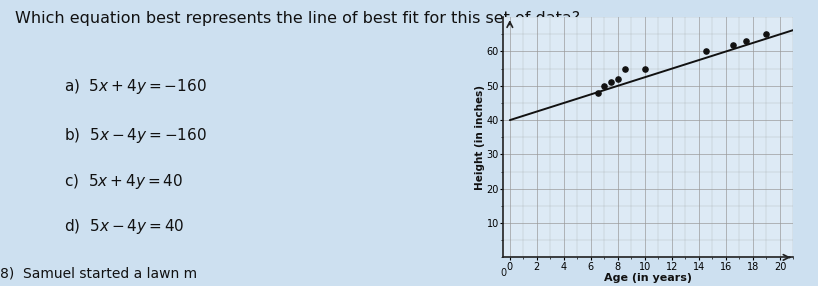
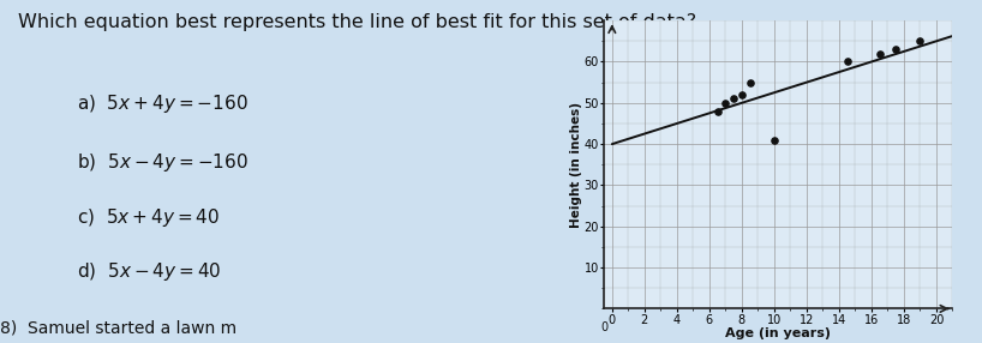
10: 55 -> 41
